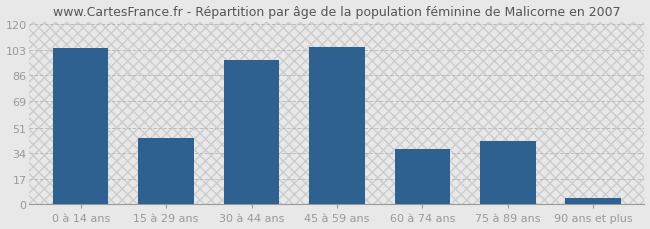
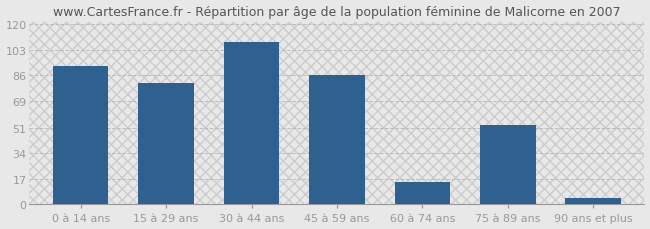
0 à 14 ans: 104 -> 92
15 à 29 ans: 44 -> 81
30 à 44 ans: 96 -> 108
45 à 59 ans: 105 -> 86
60 à 74 ans: 37 -> 15
75 à 89 ans: 42 -> 53
